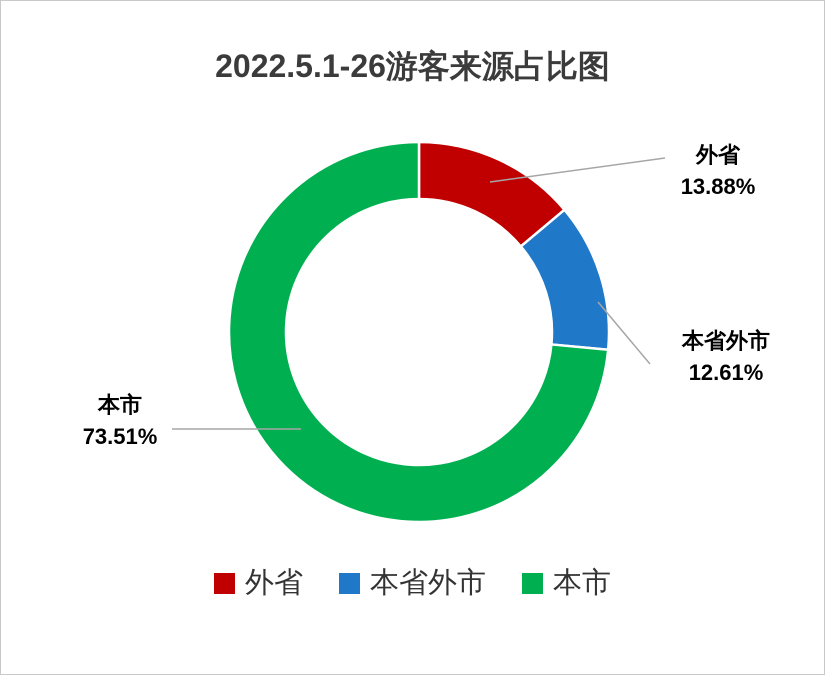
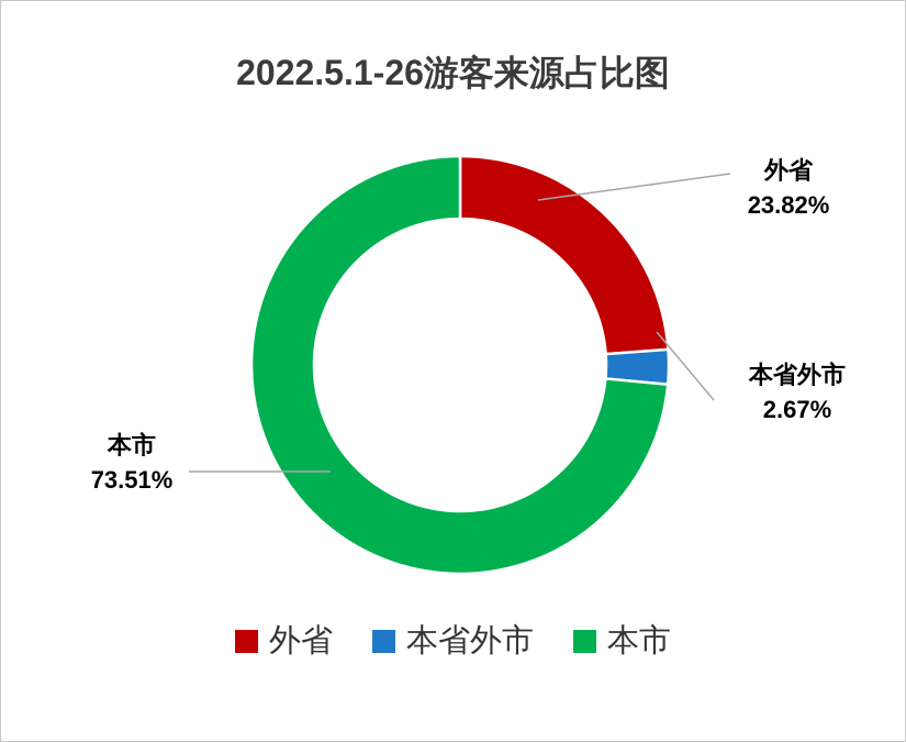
外省: 13.88% -> 23.82%
本省外市: 12.61% -> 2.67%
